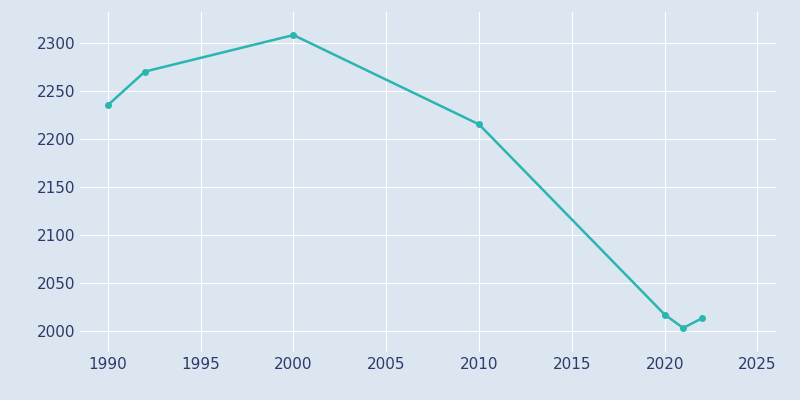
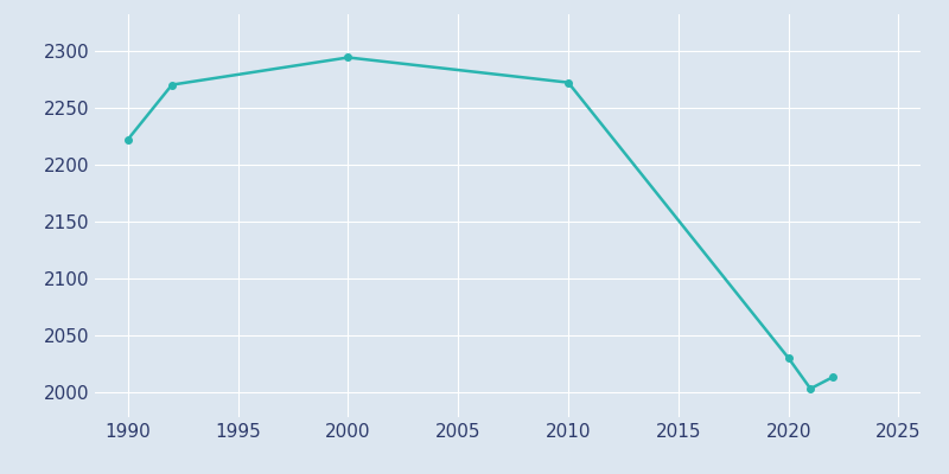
1990: 2235 -> 2222
2000: 2308 -> 2294
2010: 2215 -> 2272
2020: 2017 -> 2030
